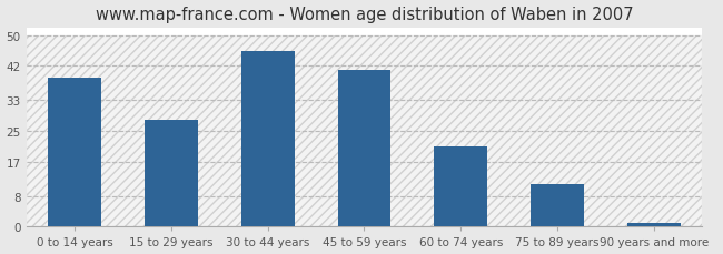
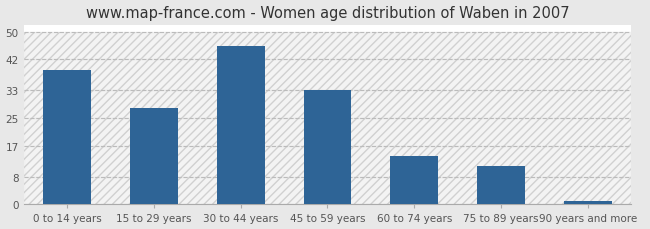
45 to 59 years: 41 -> 33
60 to 74 years: 21 -> 14
